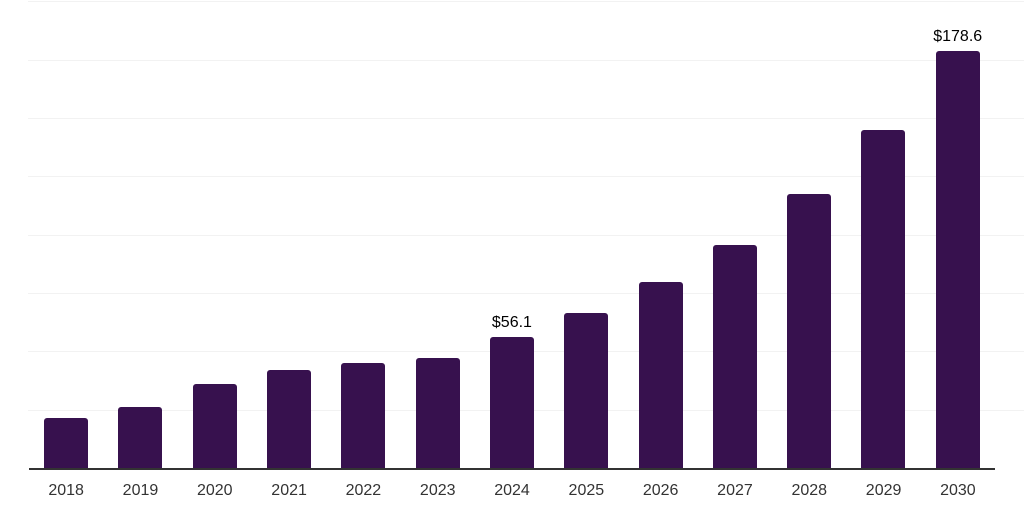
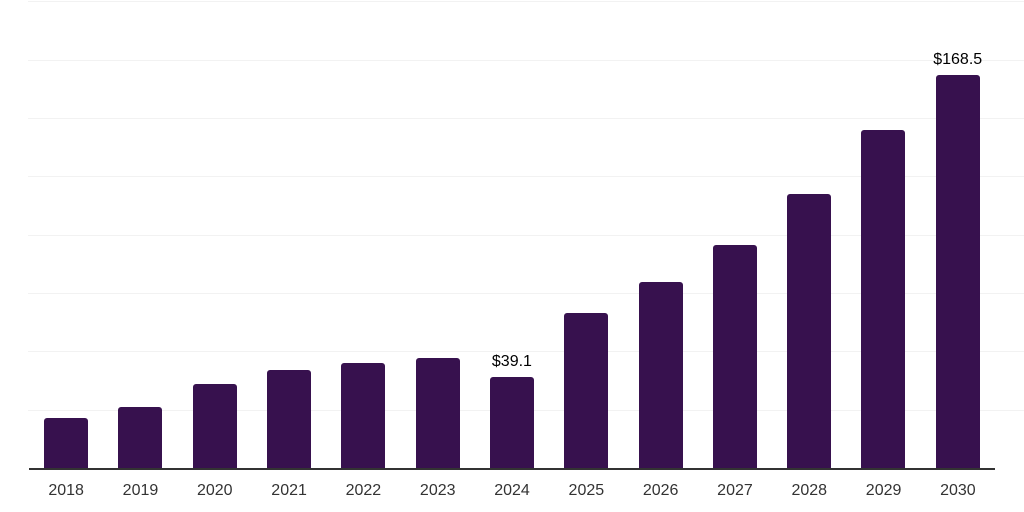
2024: $56.1 -> $39.1
2030: $178.6 -> $168.5
